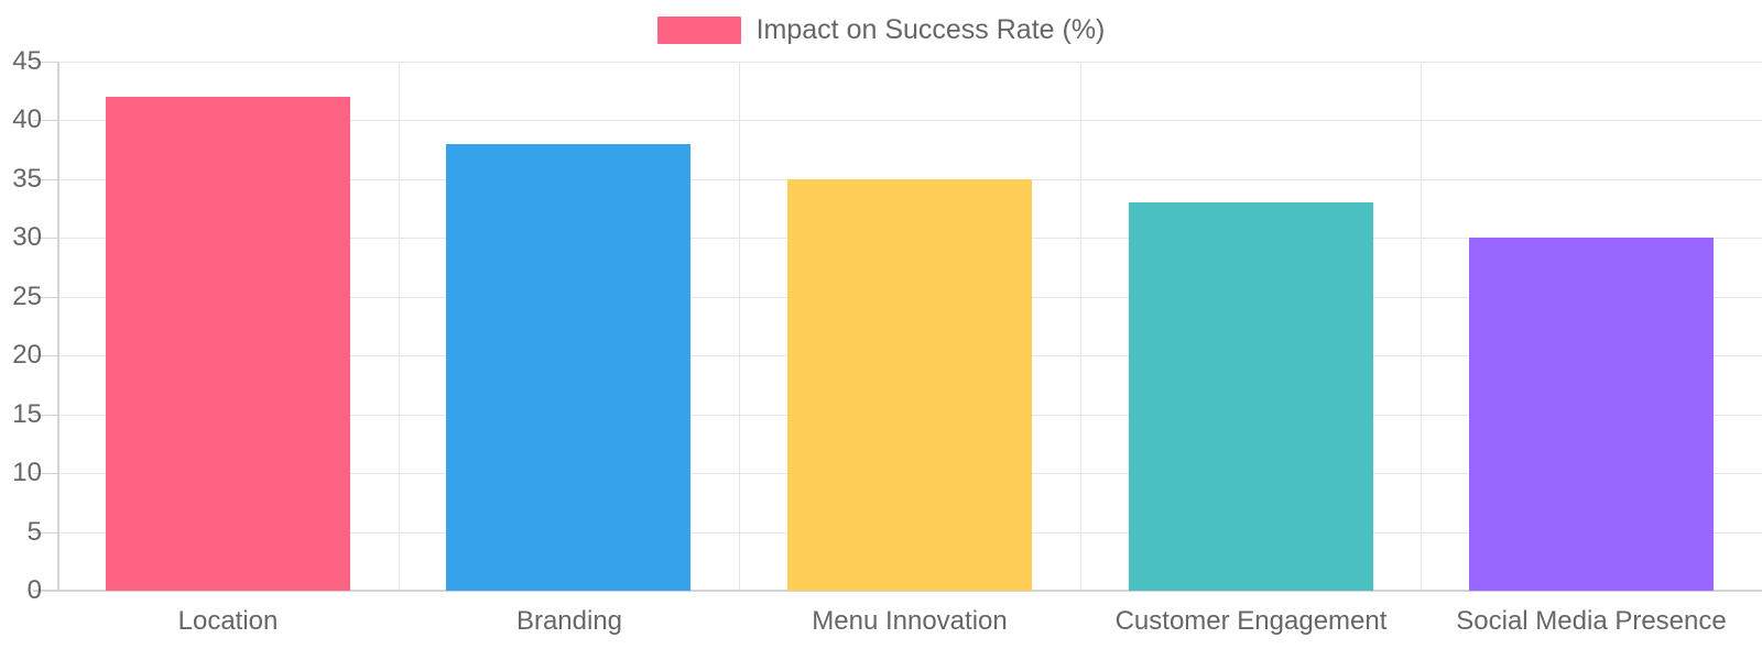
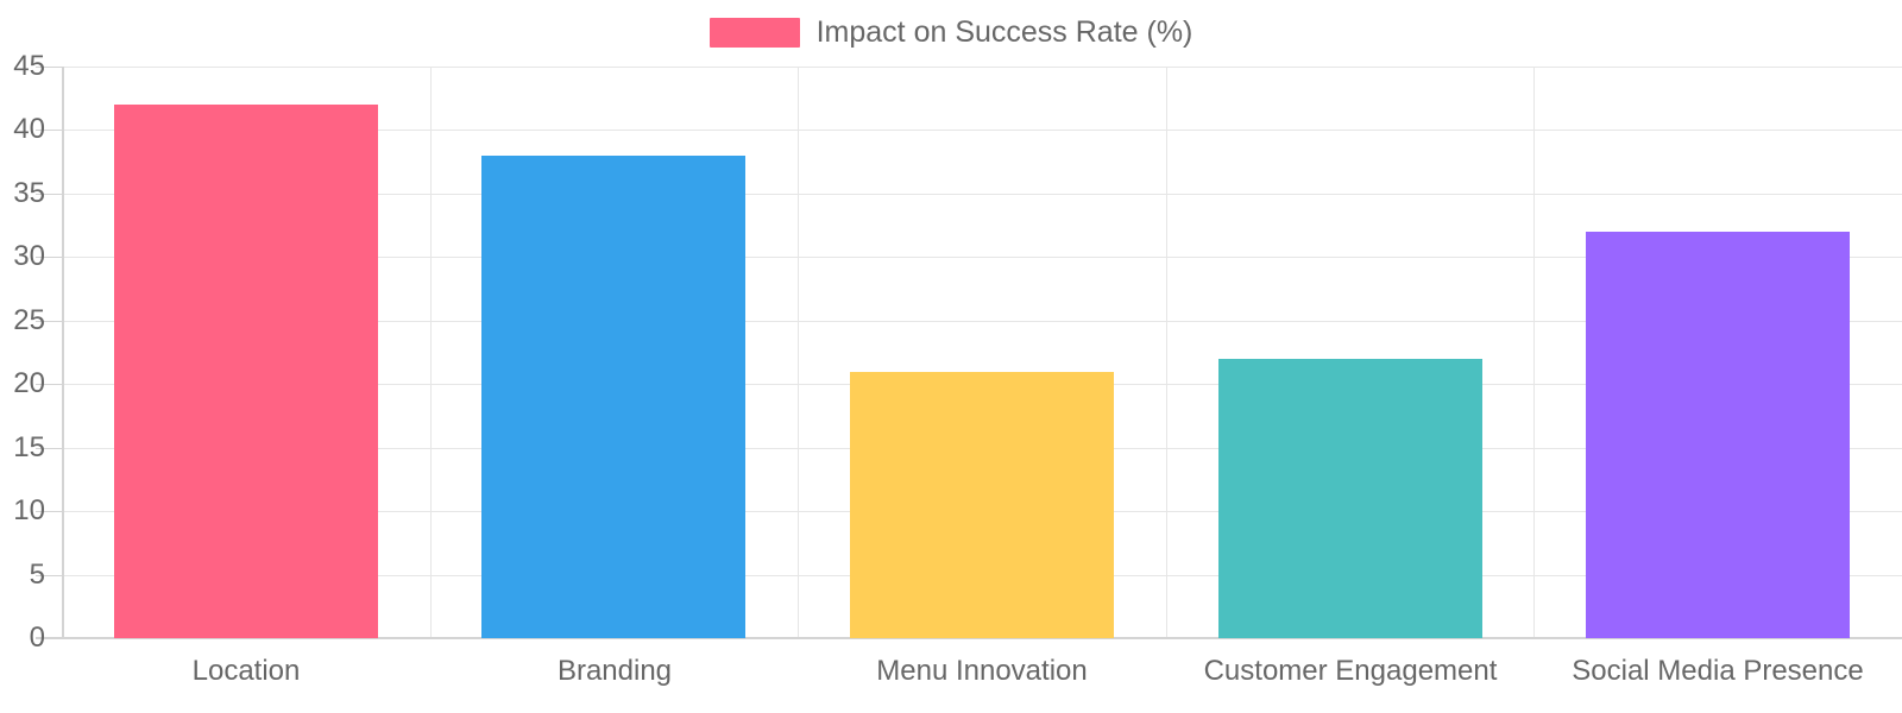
Menu Innovation: 35 -> 21
Customer Engagement: 33 -> 22
Social Media Presence: 30 -> 32
